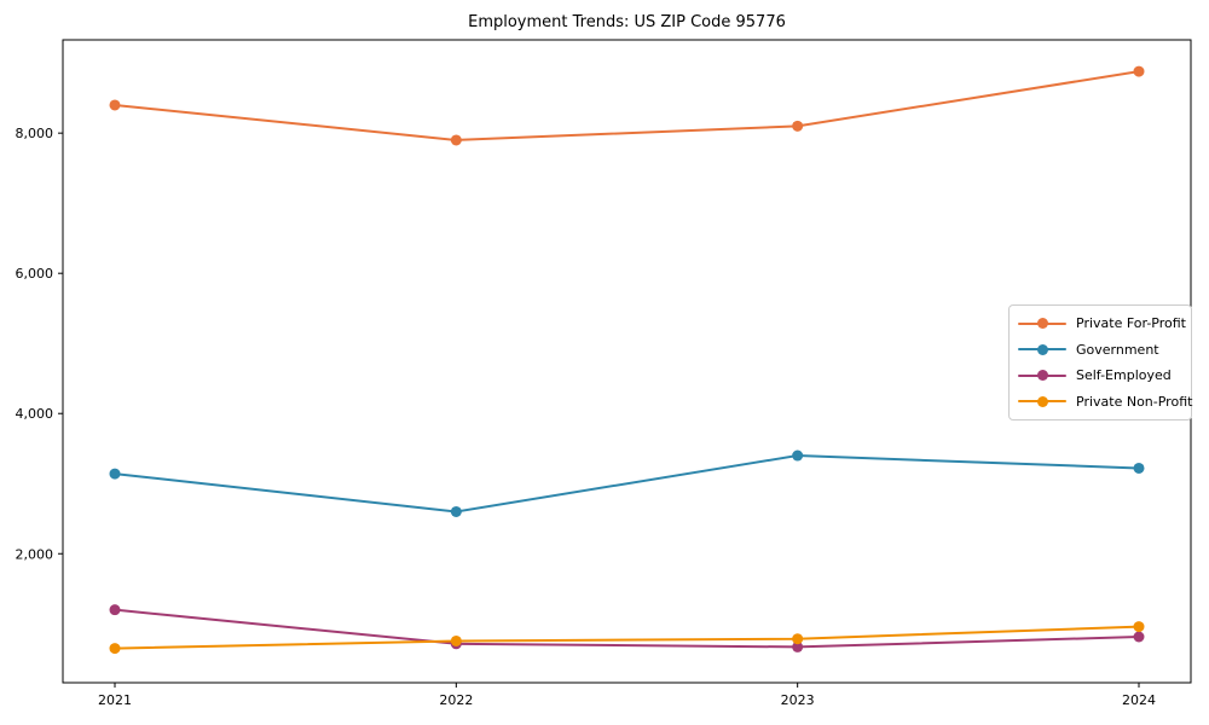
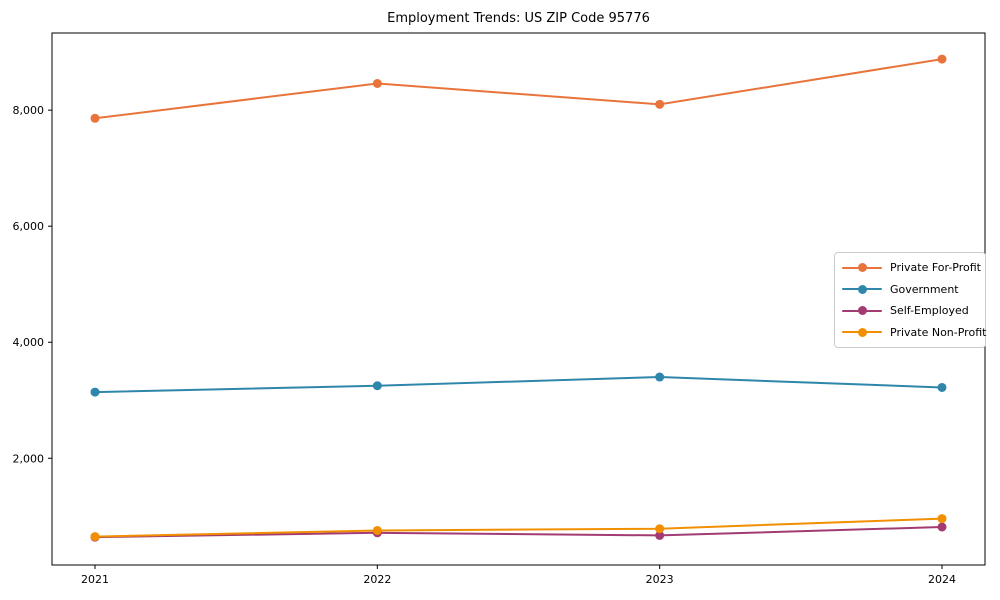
Private For-Profit/2021: 8400 -> 7900
Self-Employed/2021: 1200 -> 600
Private For-Profit/2022: 7900 -> 8500
Government/2022: 2600 -> 3200
